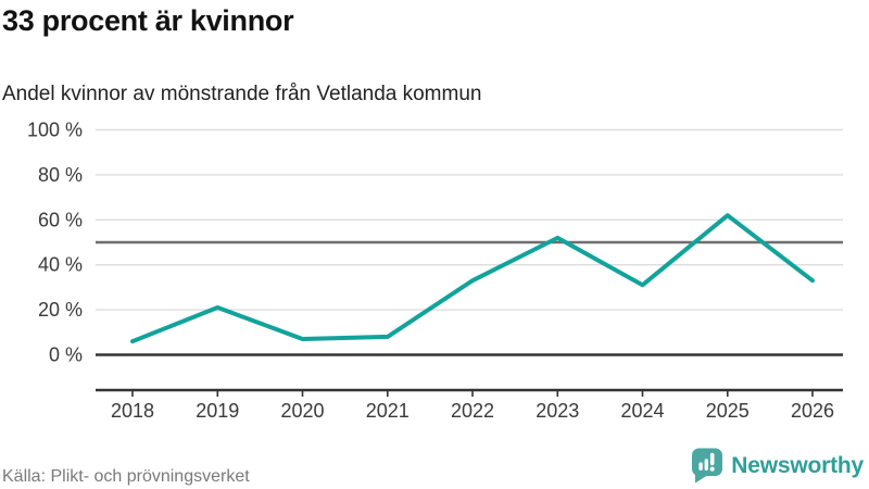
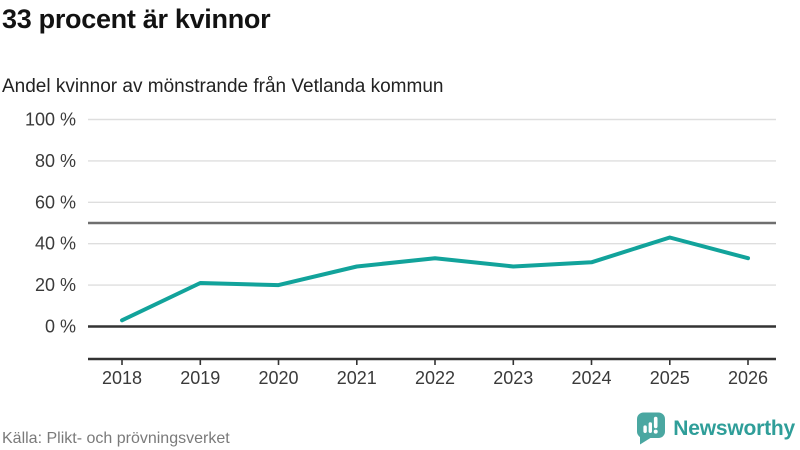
2018: 6% -> 3%
2020: 7% -> 20%
2021: 8% -> 29%
2023: 52% -> 29%
2025: 62% -> 43%
